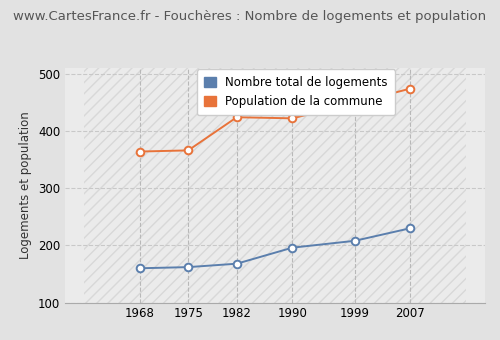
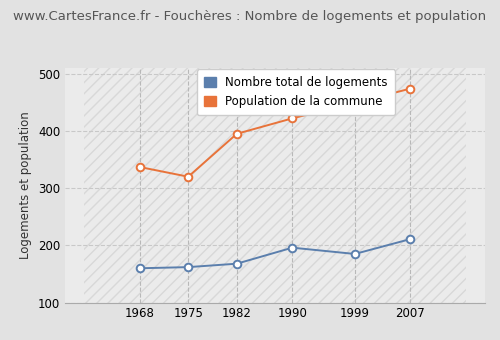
Population de la commune/1968: 364 -> 337
Population de la commune/1975: 366 -> 320
Population de la commune/1982: 424 -> 395
Nombre total de logements/1999: 208 -> 185
Nombre total de logements/2007: 230 -> 211
